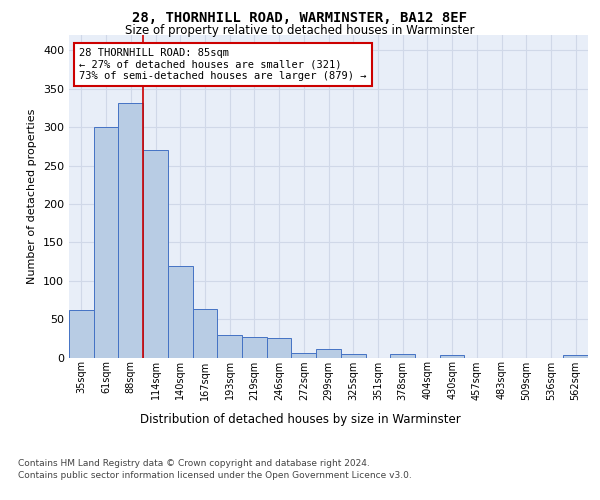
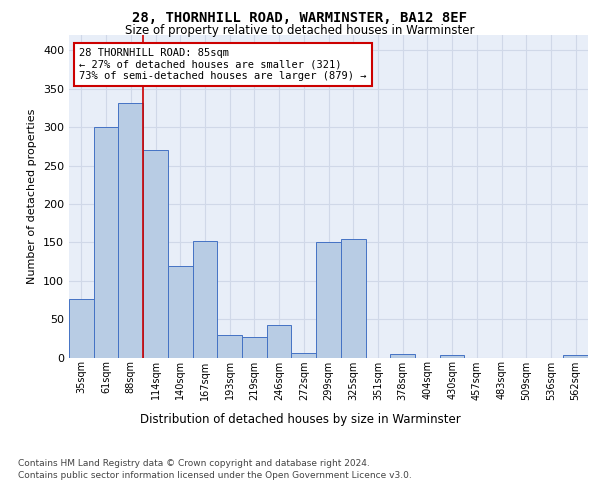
35sqm: 62 -> 76
167sqm: 63 -> 152
246sqm: 25 -> 42
299sqm: 11 -> 150
325sqm: 5 -> 154
